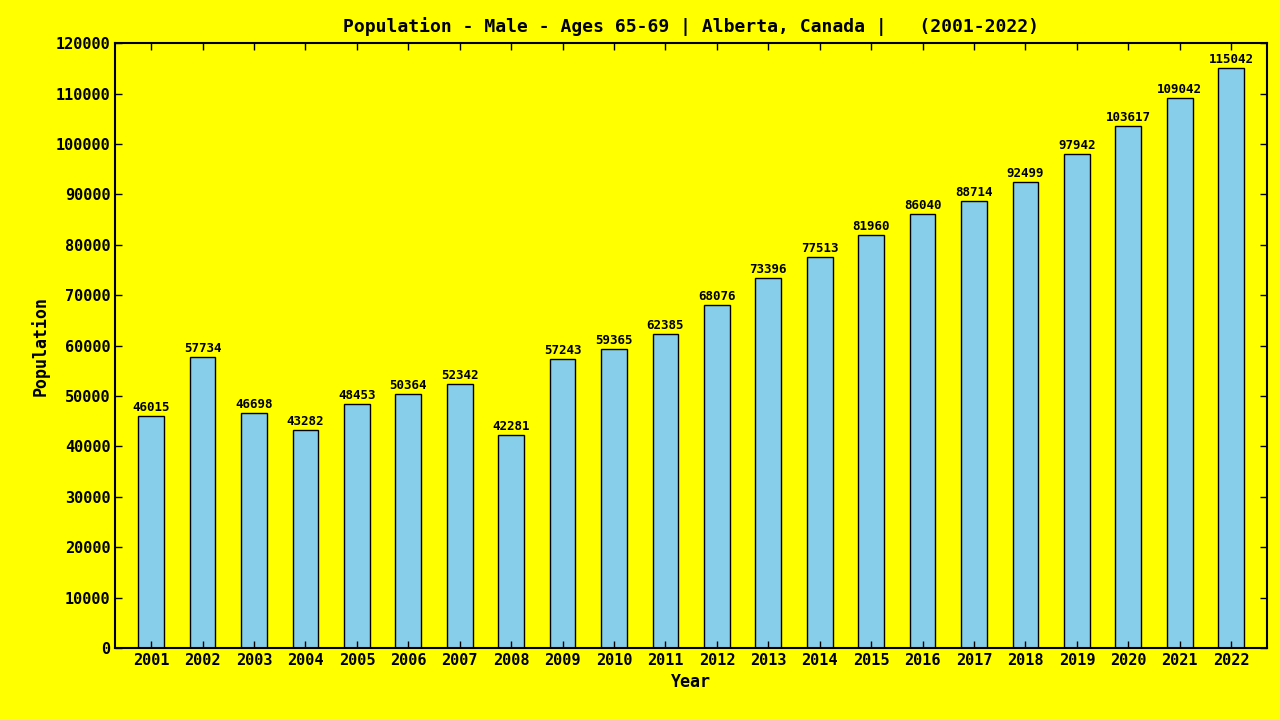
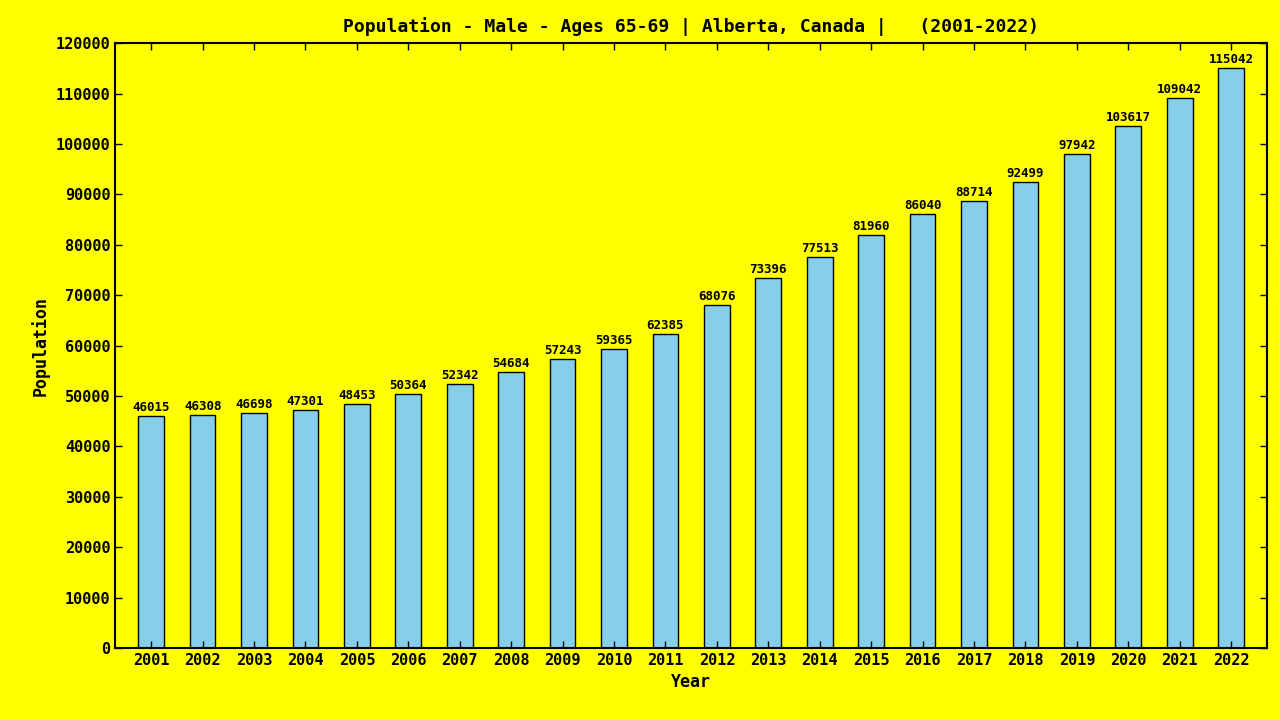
2002: 57734 -> 46308
2004: 43282 -> 47301
2008: 42281 -> 54684
